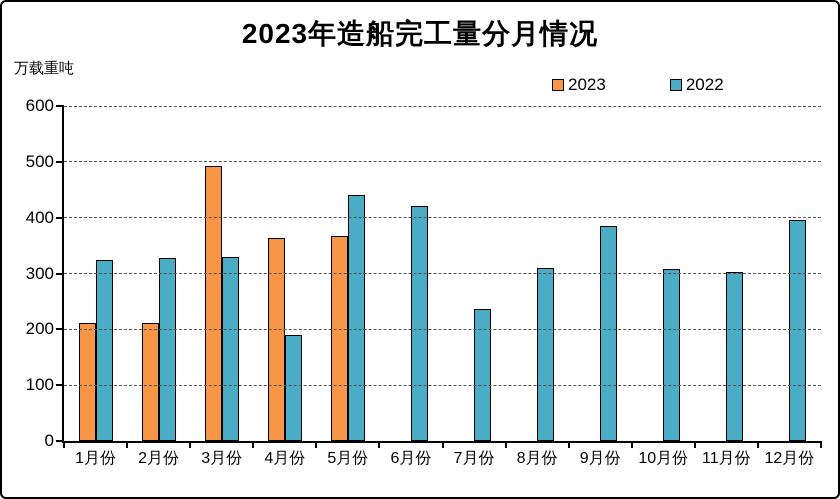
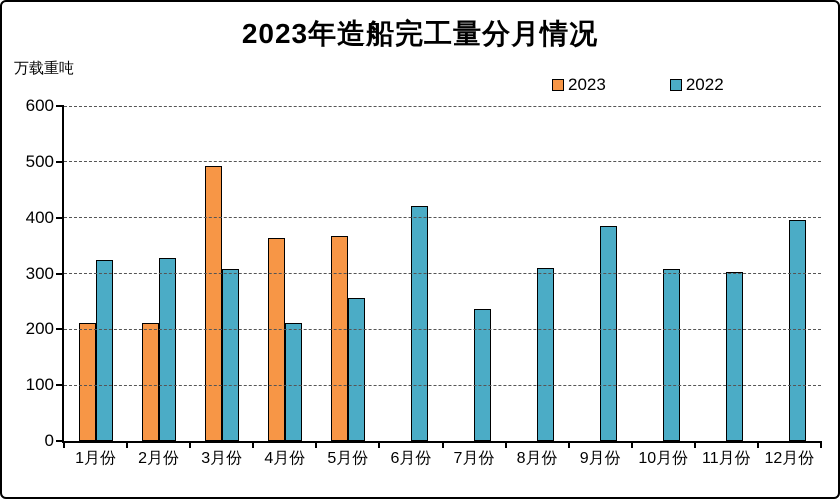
2022/3月份: 330 -> 310
2022/4月份: 190 -> 210
2022/5月份: 440 -> 260
